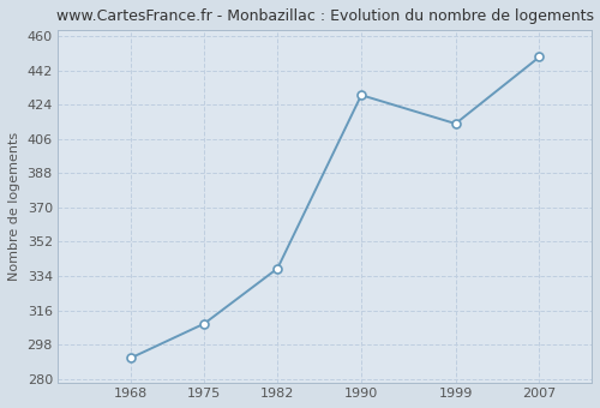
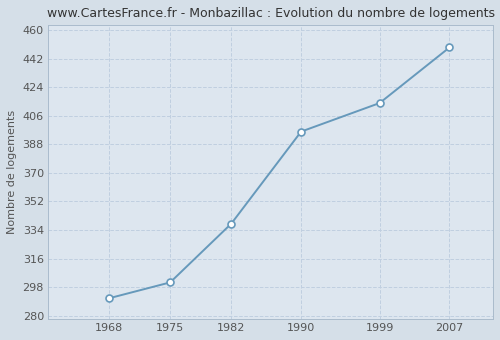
1975: 309 -> 301
1990: 429 -> 396
